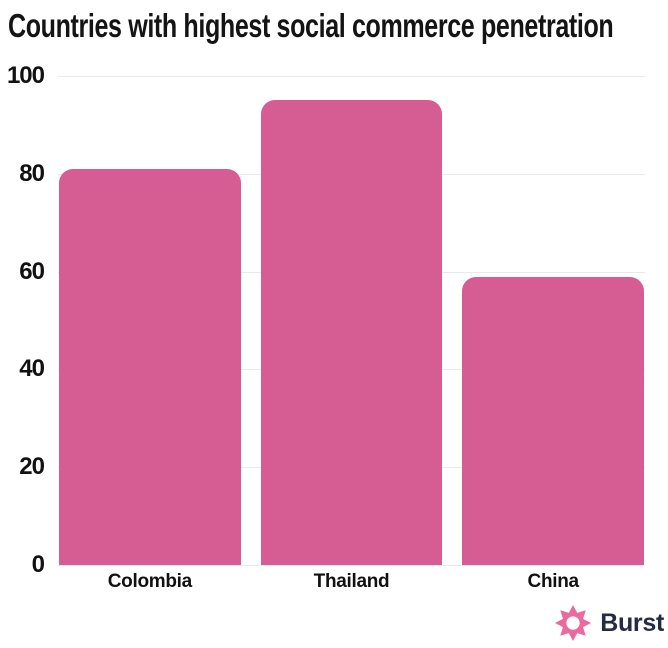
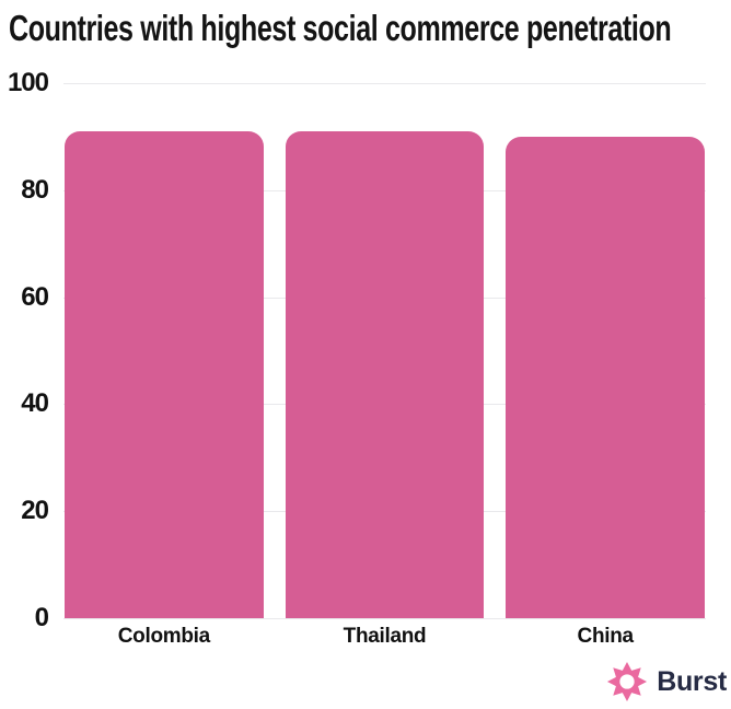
Colombia: 81 -> 91
Thailand: 95 -> 91
China: 59 -> 90
